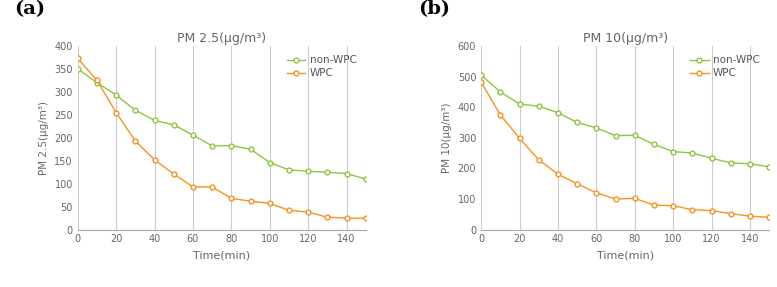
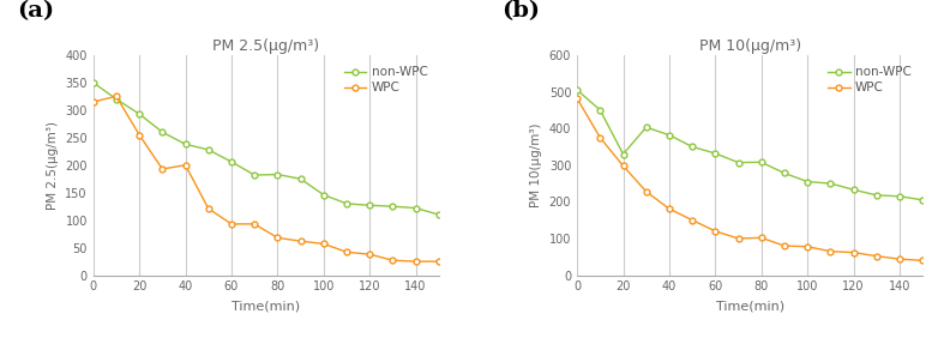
PM 2.5(μg/m³)/WPC/0: 373 -> 315
PM 2.5(μg/m³)/WPC/40: 152 -> 200
PM 10(μg/m³)/non-WPC/20: 410 -> 330
